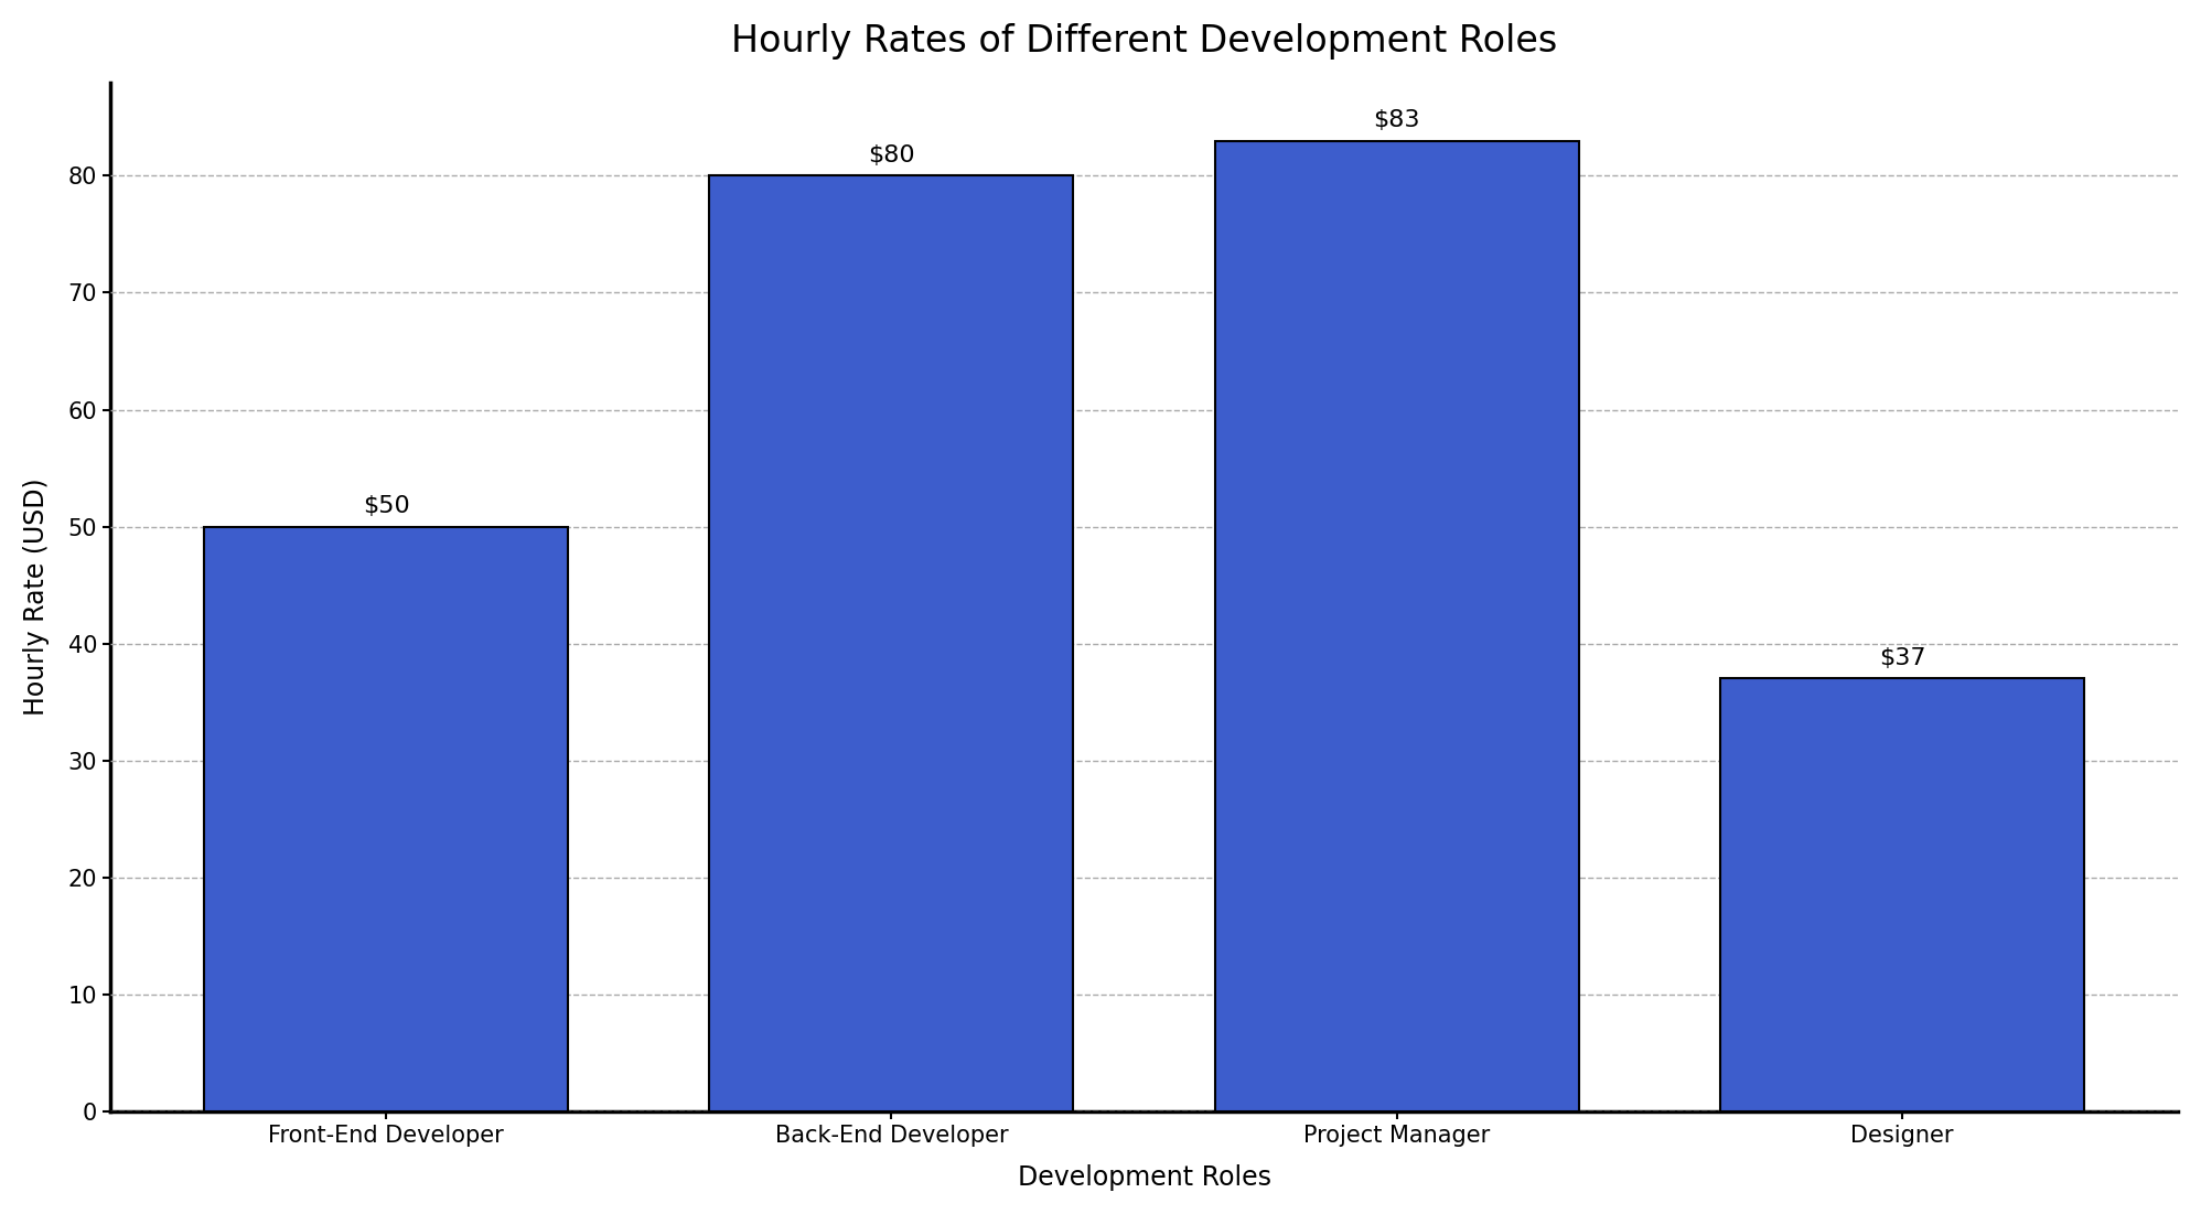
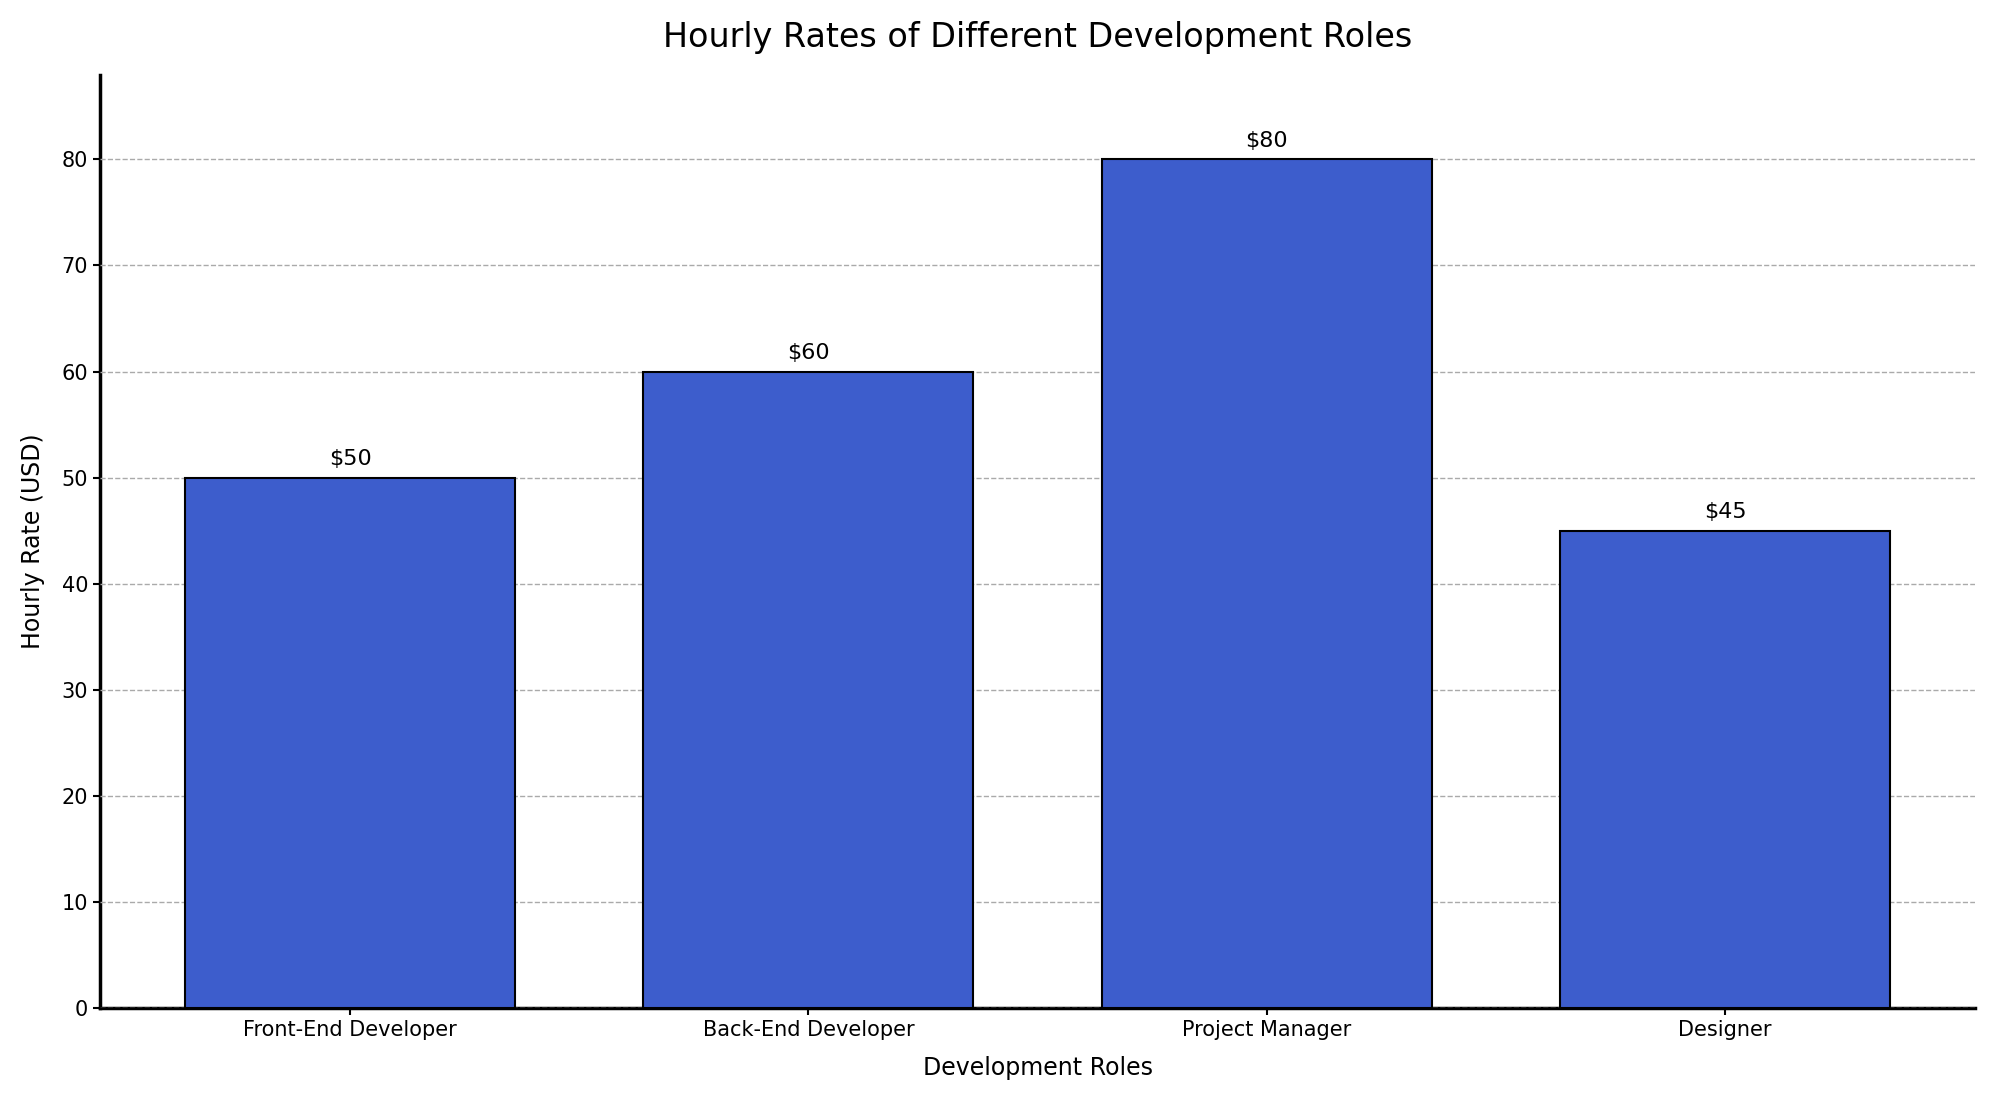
Back-End Developer: $80 -> $60
Project Manager: $83 -> $80
Designer: $37 -> $45
